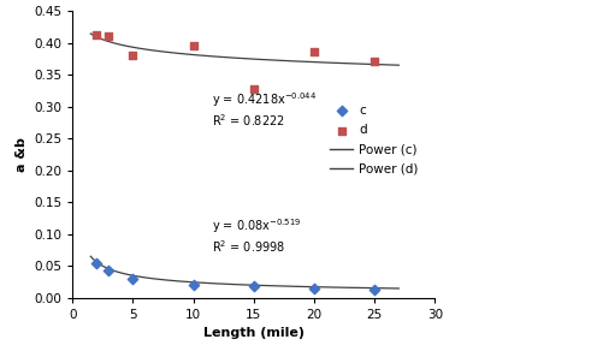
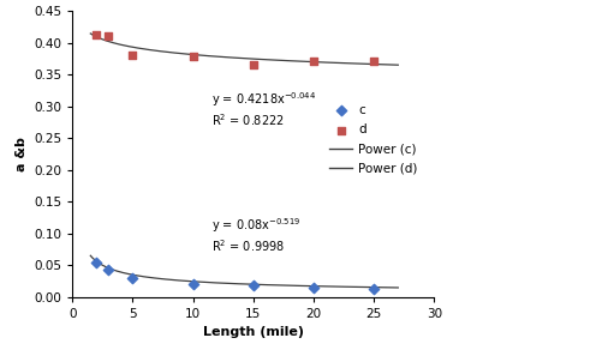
d/10: 0.396 -> 0.378
d/15: 0.328 -> 0.366
d/20: 0.386 -> 0.370
